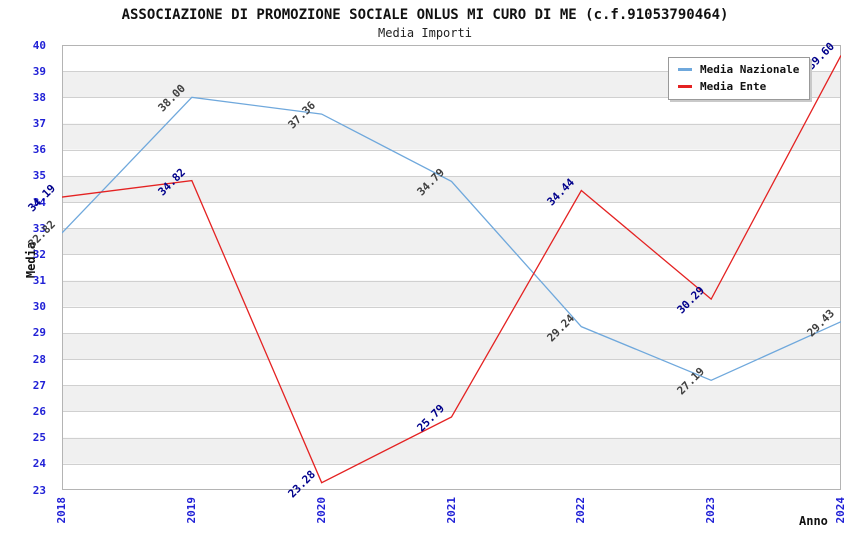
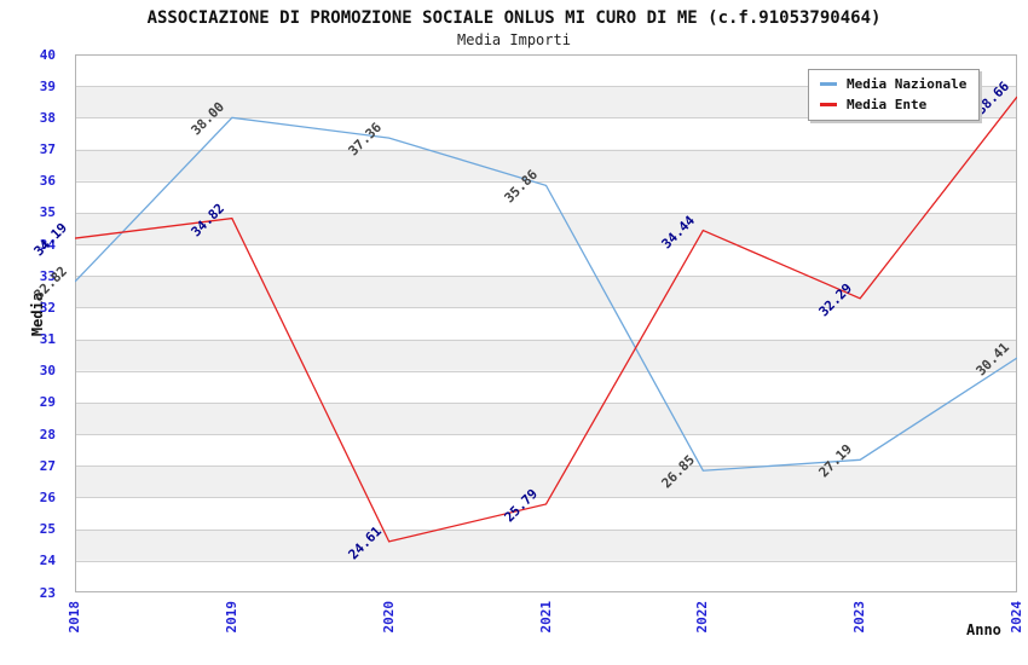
Media Ente/2020: 23.28 -> 24.61
Media Nazionale/2021: 34.79 -> 35.86
Media Nazionale/2022: 29.24 -> 26.85
Media Ente/2023: 30.29 -> 32.29
Media Nazionale/2024: 29.43 -> 30.41
Media Ente/2024: 39.60 -> 38.66
